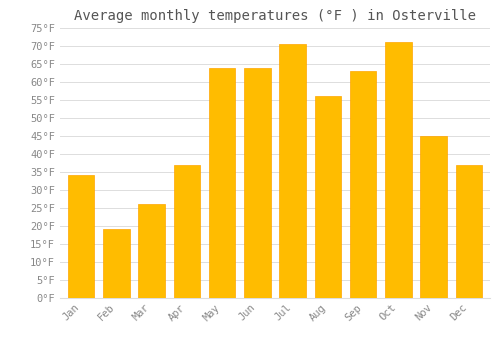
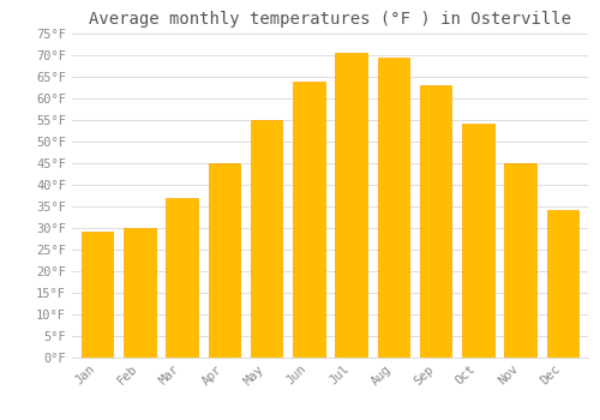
Jan: 34.0°F -> 29.0°F
Feb: 19.0°F -> 30.0°F
Mar: 26.0°F -> 37.0°F
Apr: 37.0°F -> 45.0°F
May: 64.0°F -> 55.0°F
Aug: 56.0°F -> 69.5°F
Oct: 71.0°F -> 54.0°F
Dec: 37.0°F -> 34.0°F
